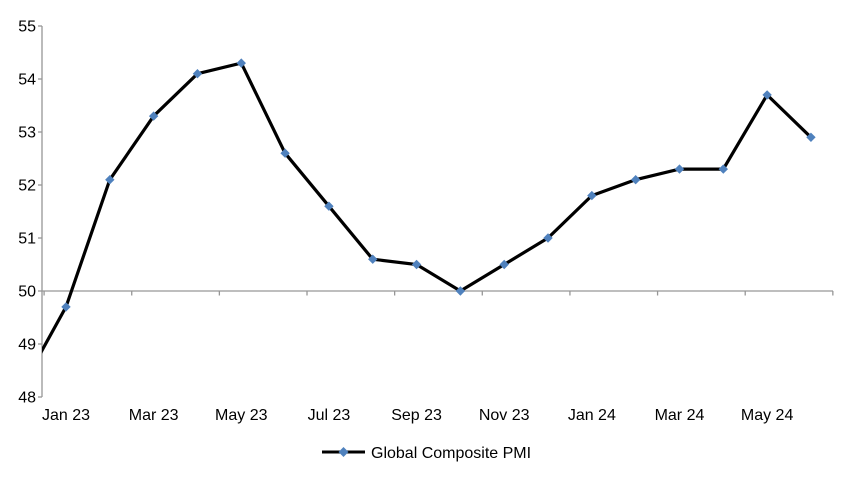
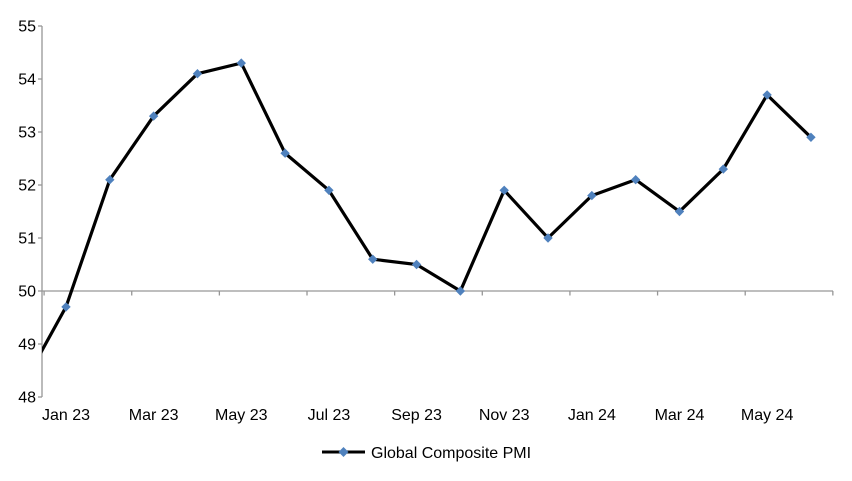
Jul 23: 51.6 -> 51.9
Nov 23: 50.5 -> 51.9
Mar 24: 52.3 -> 51.5
